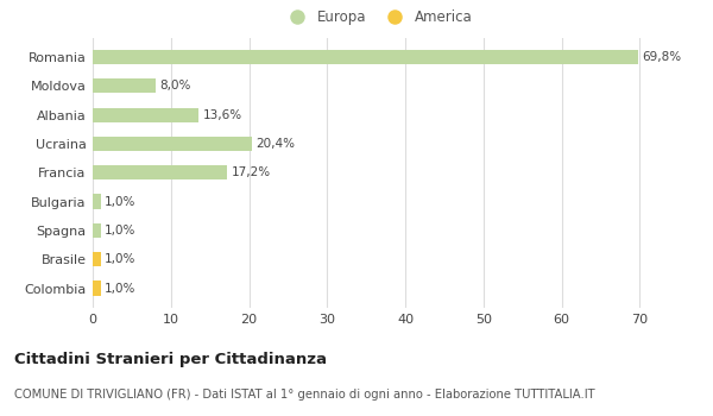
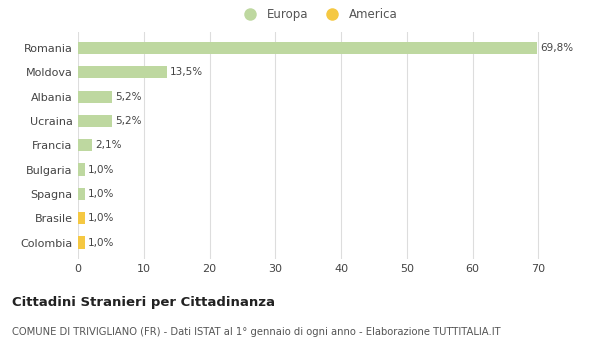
Moldova: 8,0% -> 13,5%
Albania: 13,6% -> 5,2%
Ucraina: 20,4% -> 5,2%
Francia: 17,2% -> 2,1%
